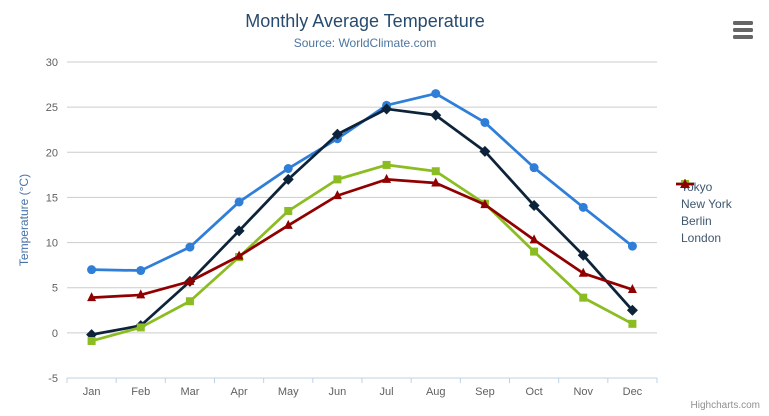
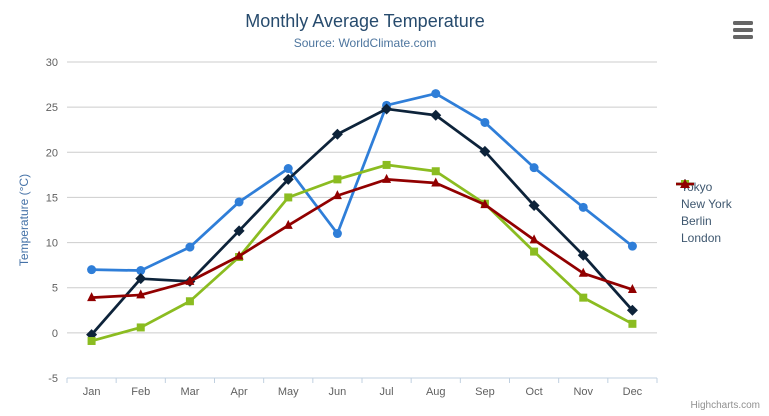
New York/Feb: 1 -> 6
Berlin/May: 14 -> 15
Tokyo/Jun: 22 -> 11
